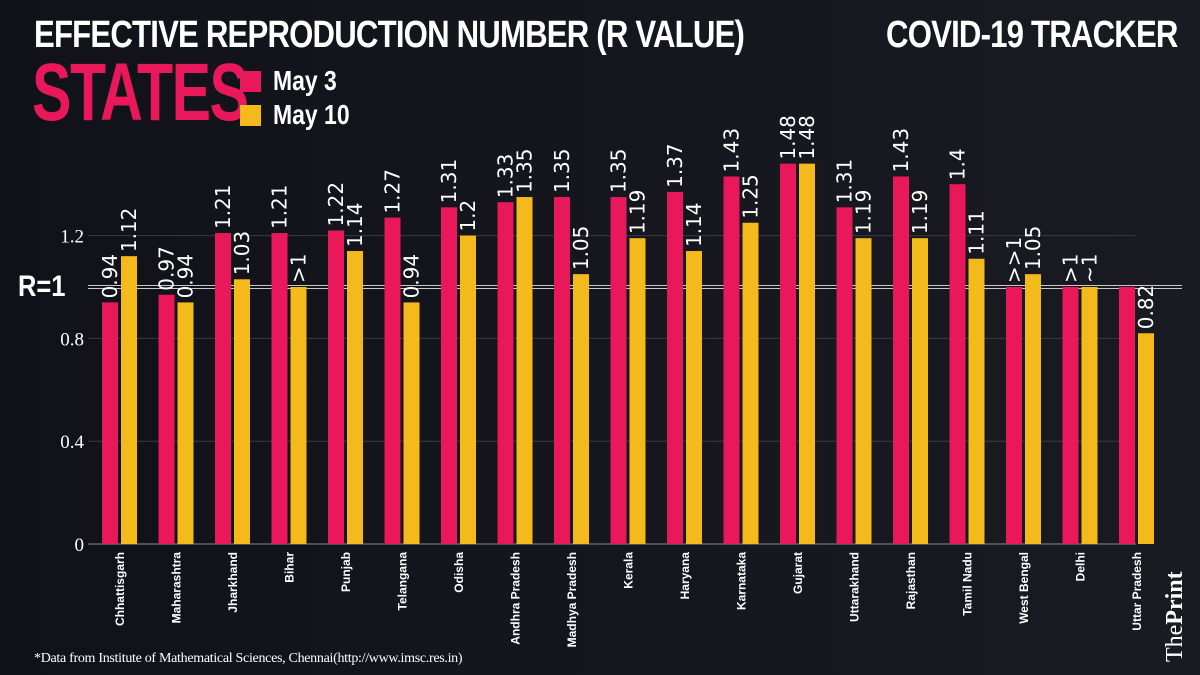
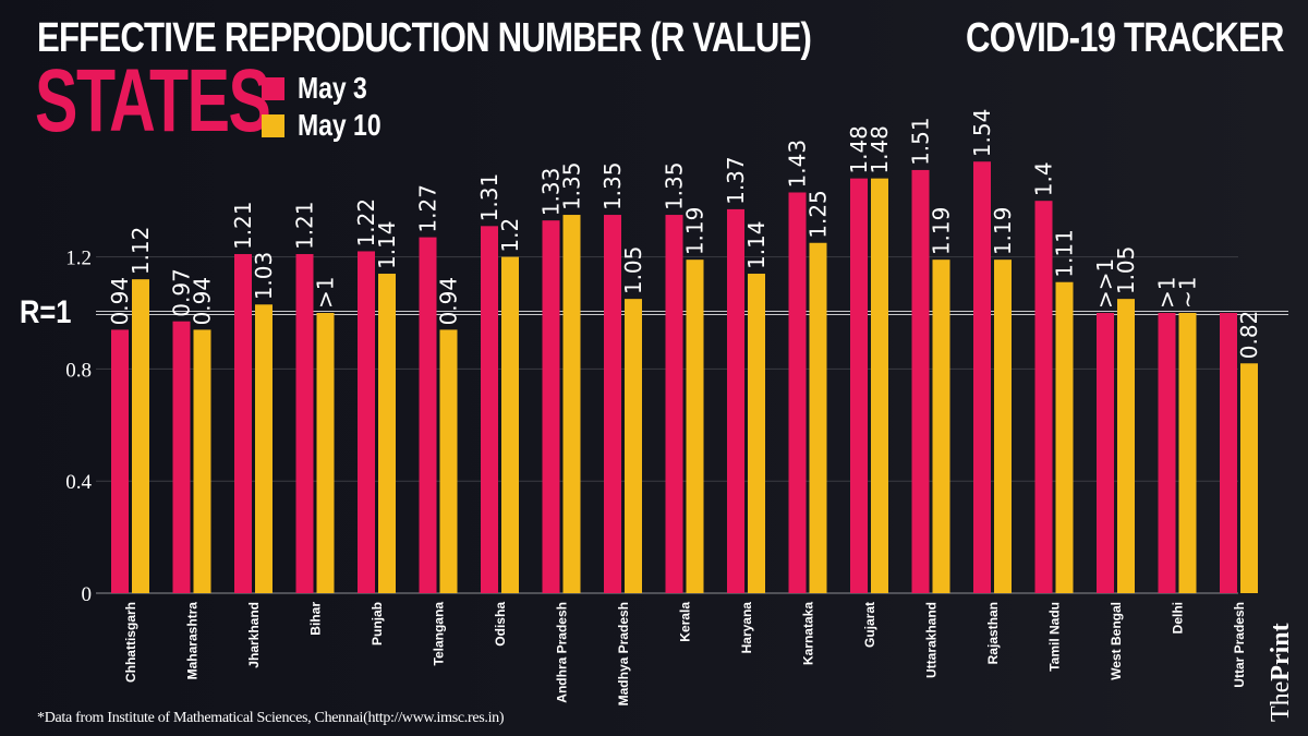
May 3/Uttarakhand: 1.31 -> 1.51
May 3/Rajasthan: 1.43 -> 1.54
